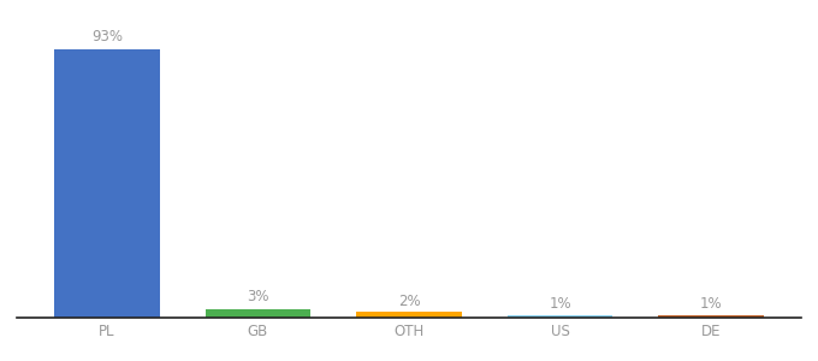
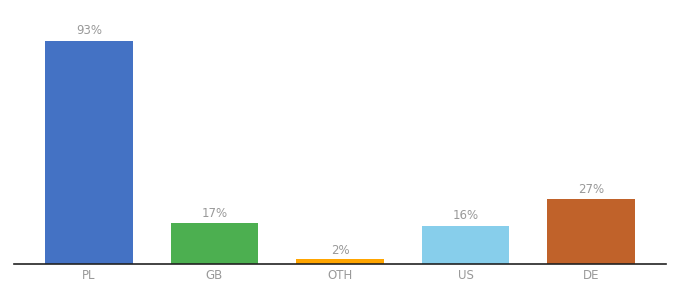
GB: 3% -> 17%
US: 1% -> 16%
DE: 1% -> 27%
